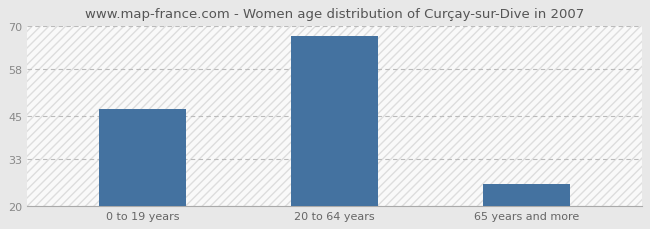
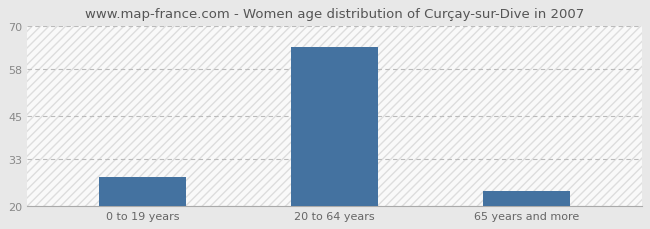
0 to 19 years: 47 -> 28
20 to 64 years: 67 -> 64
65 years and more: 26 -> 24
